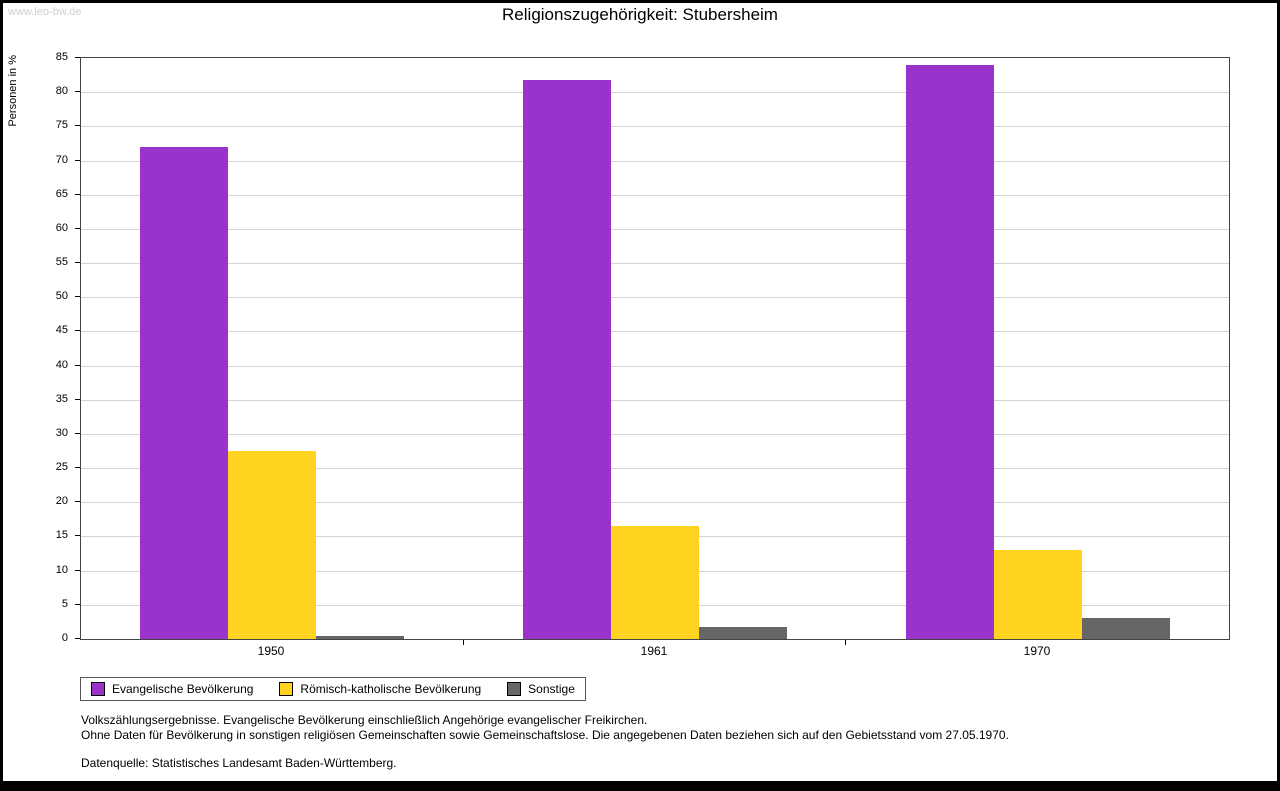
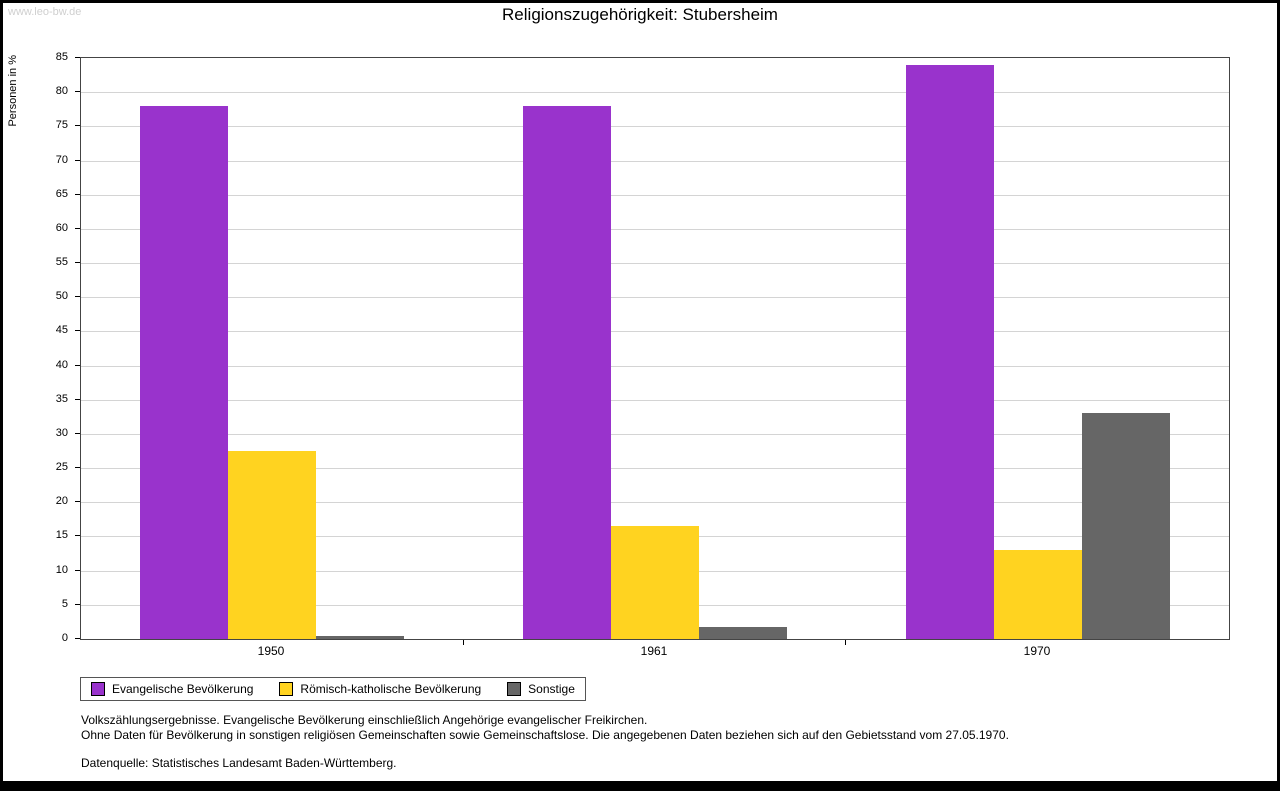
Evangelische Bevölkerung/1950: 72 -> 78
Evangelische Bevölkerung/1961: 82 -> 78
Sonstige/1970: 3 -> 33
